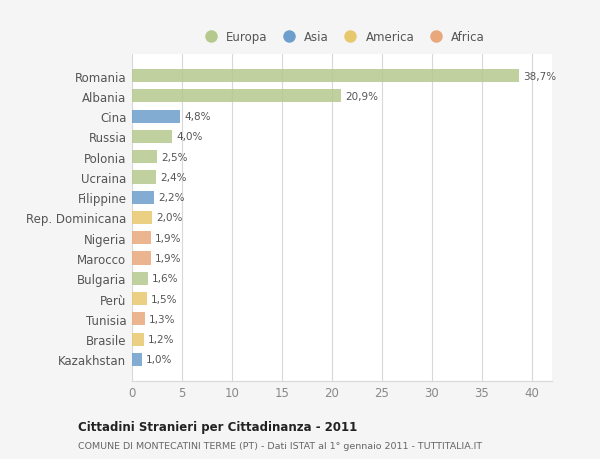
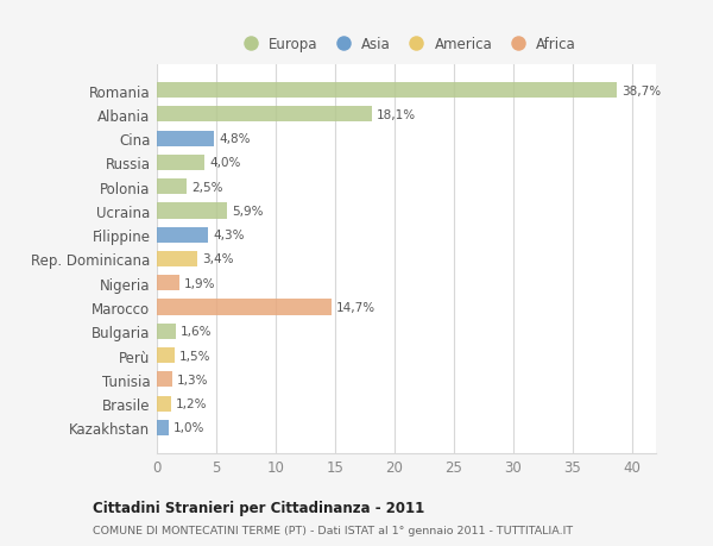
Albania: 20,9% -> 18,1%
Ucraina: 2,4% -> 5,9%
Filippine: 2,2% -> 4,3%
Rep. Dominicana: 2,0% -> 3,4%
Marocco: 1,9% -> 14,7%
